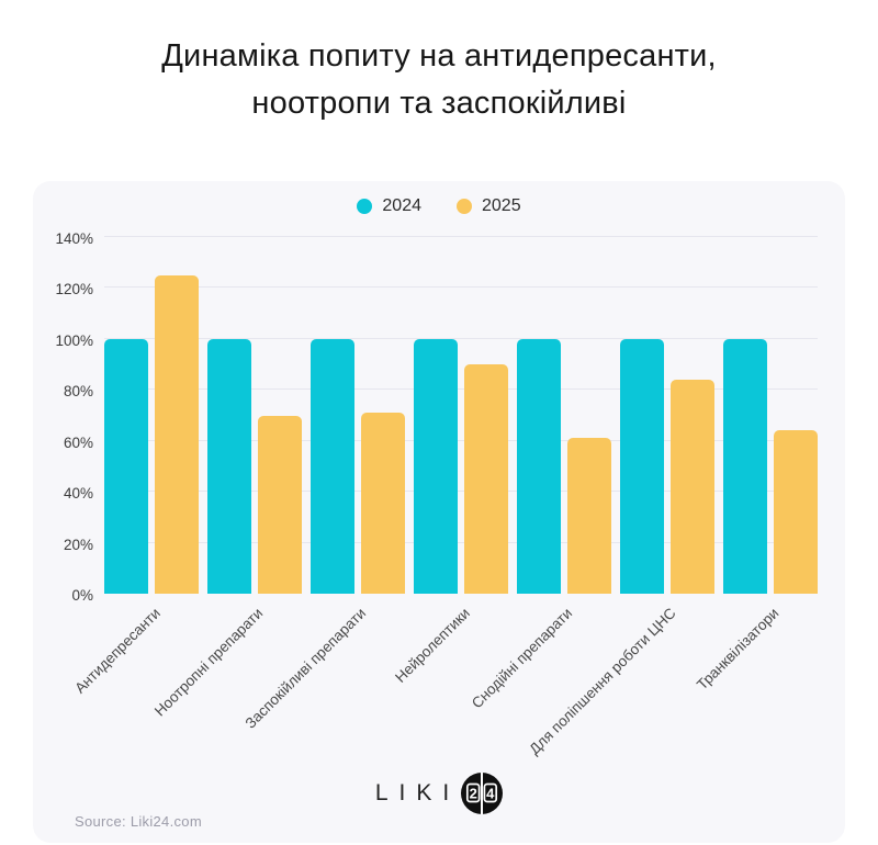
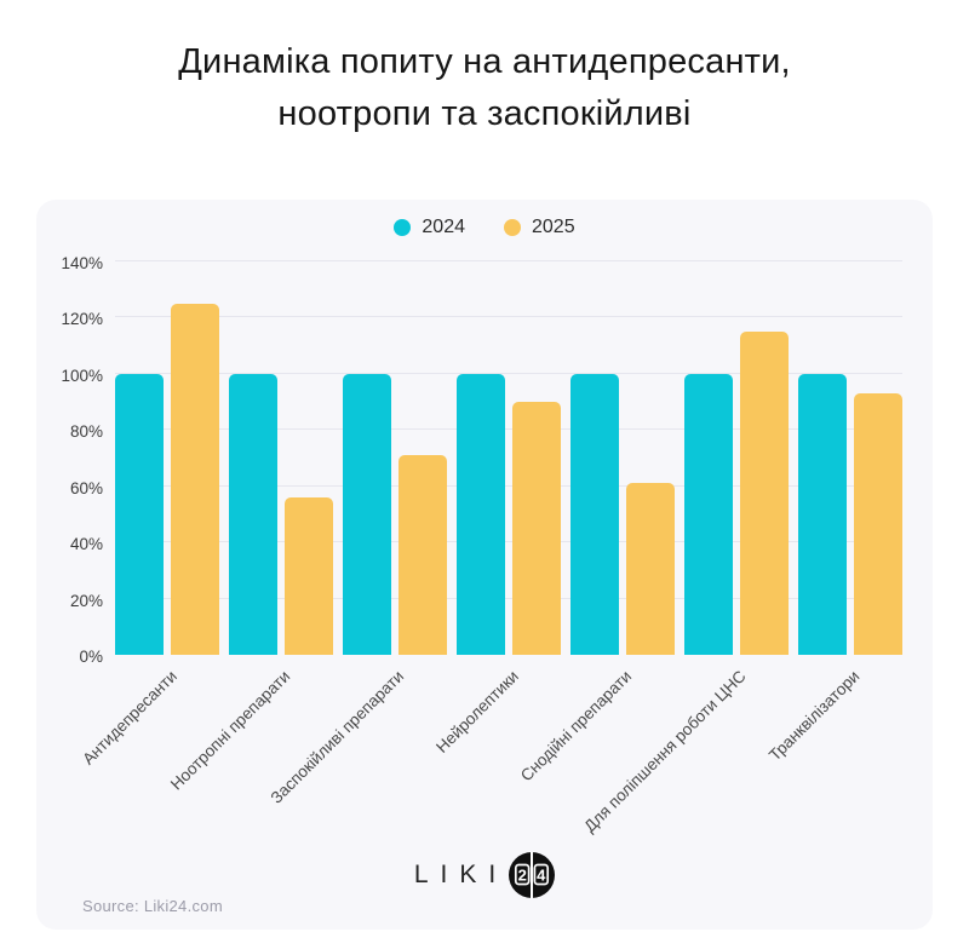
2025/Ноотропні препарати: 70% -> 56%
2025/Для поліпшення роботи ЦНС: 84% -> 115%
2025/Транквілізатори: 64% -> 93%
